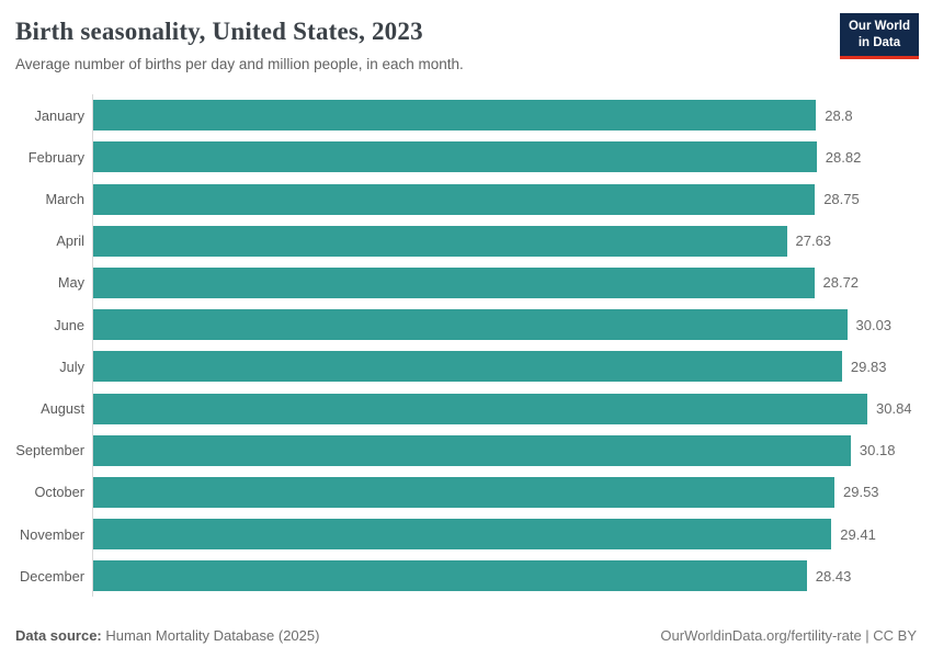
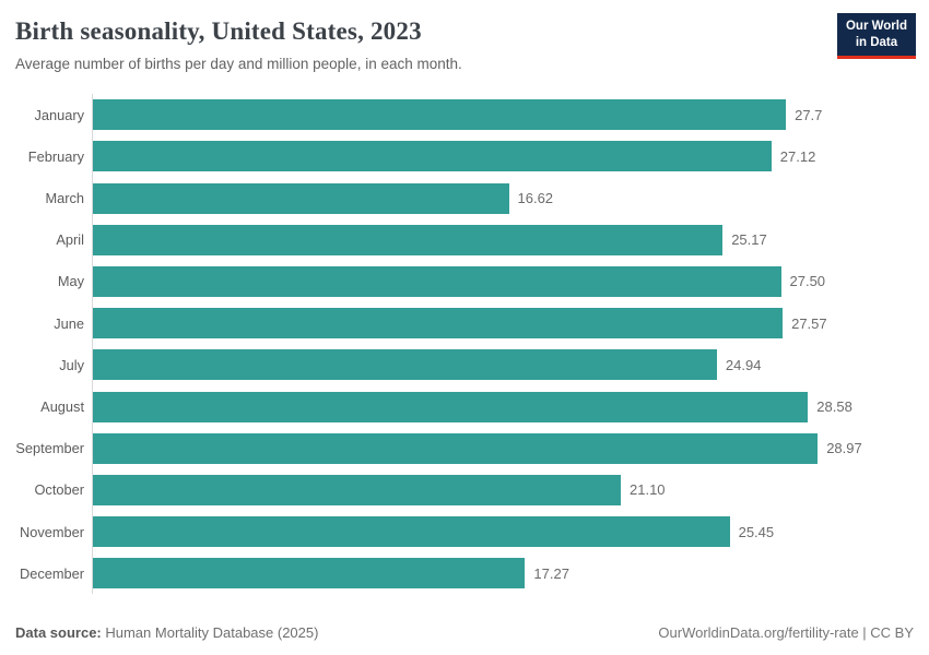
January: 28.8 -> 27.7
February: 28.82 -> 27.12
March: 28.75 -> 16.62
April: 27.63 -> 25.17
May: 28.72 -> 27.50
June: 30.03 -> 27.57
July: 29.83 -> 24.94
August: 30.84 -> 28.58
September: 30.18 -> 28.97
October: 29.53 -> 21.10
November: 29.41 -> 25.45
December: 28.43 -> 17.27
